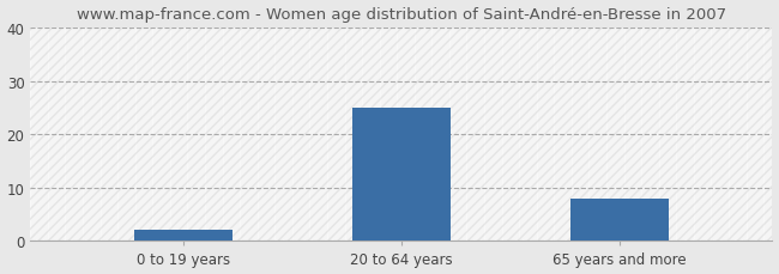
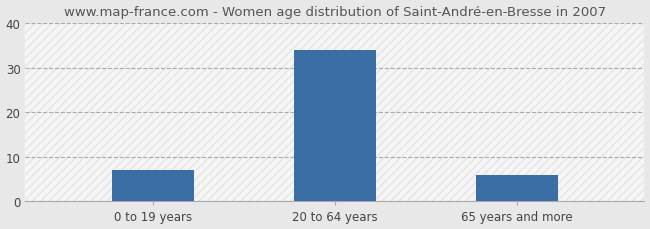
0 to 19 years: 2 -> 7
20 to 64 years: 25 -> 34
65 years and more: 8 -> 6
